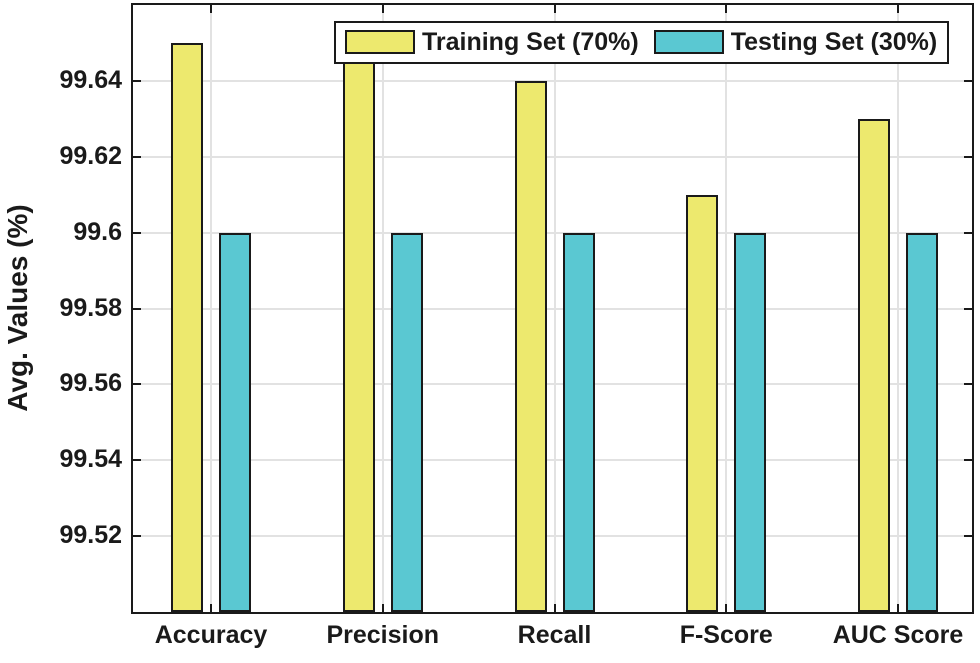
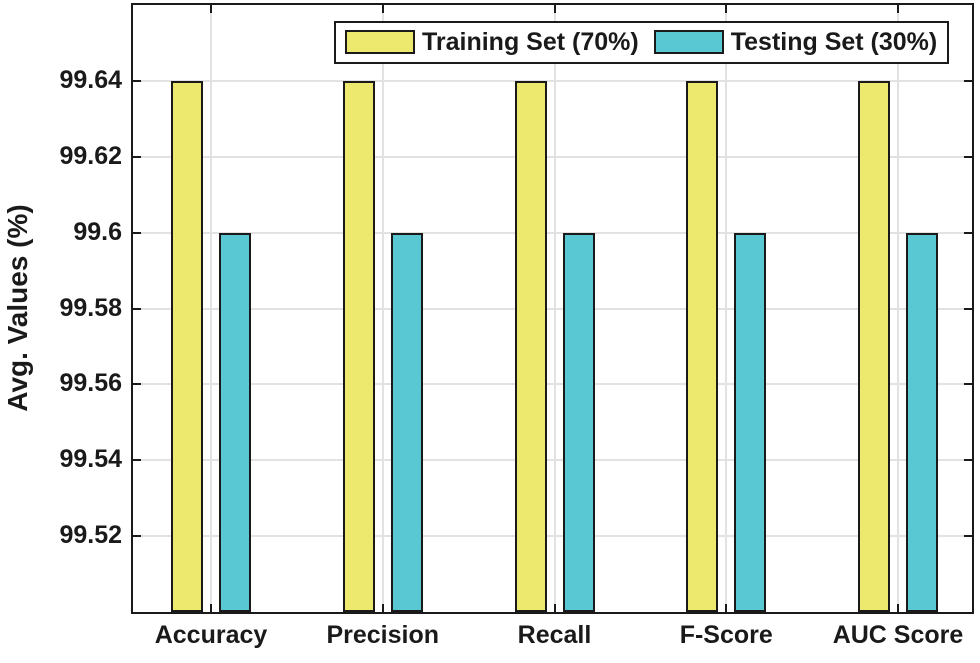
Training Set (70%)/Accuracy: 99.65 -> 99.64
Training Set (70%)/Precision: 99.65 -> 99.64
Training Set (70%)/F-Score: 99.61 -> 99.64
Training Set (70%)/AUC Score: 99.63 -> 99.64
